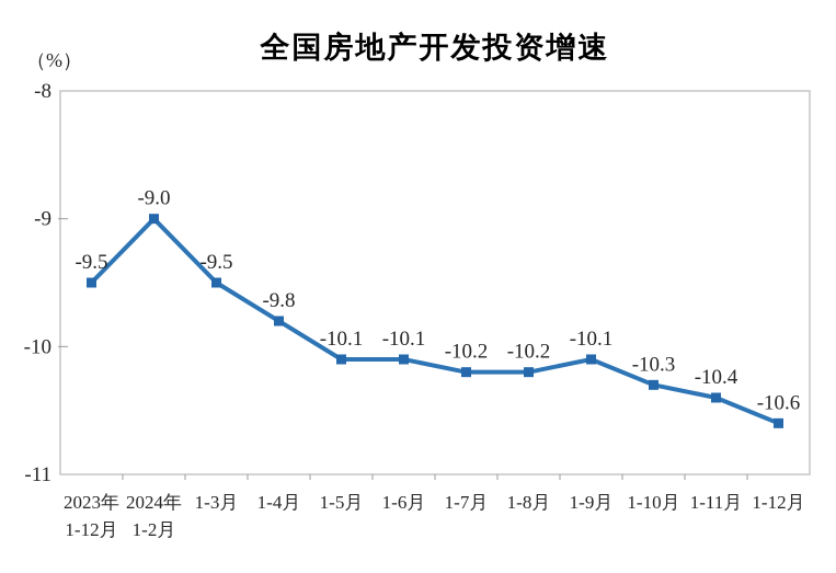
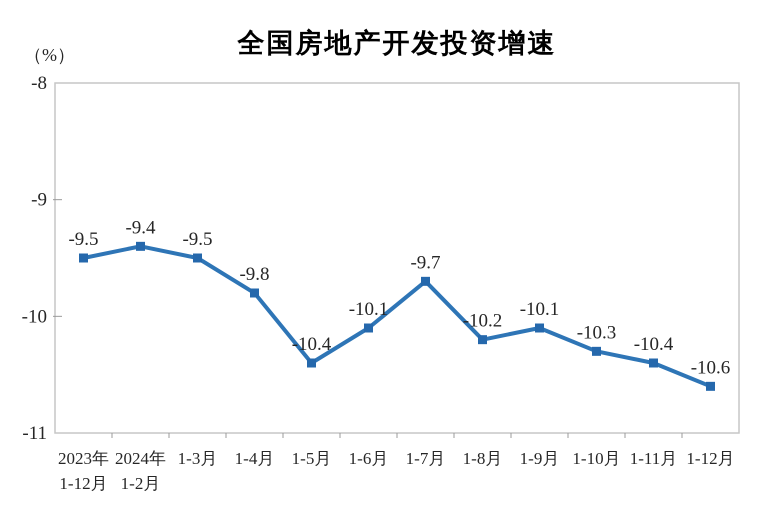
2024年 1-2月: -9.0 -> -9.4
1-5月: -10.1 -> -10.4
1-7月: -10.2 -> -9.7
